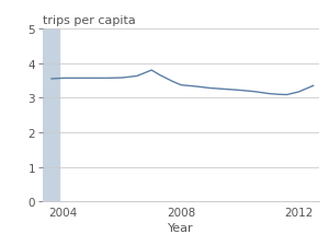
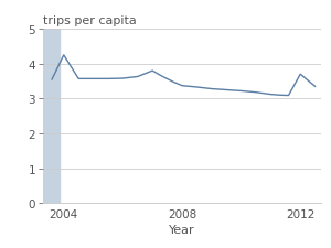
2004: 3.57 -> 4.25
2012: 3.17 -> 3.70
